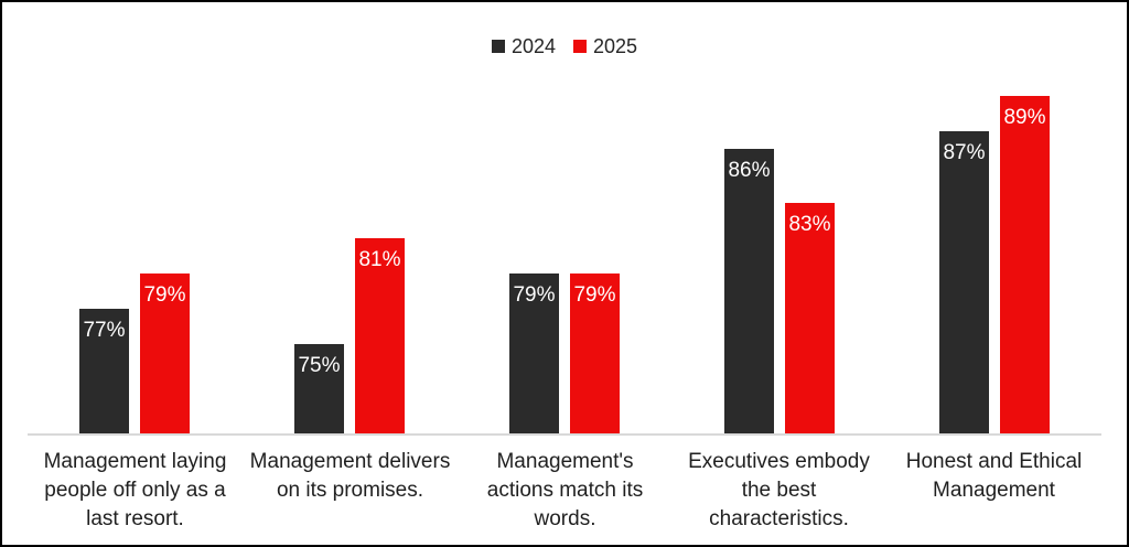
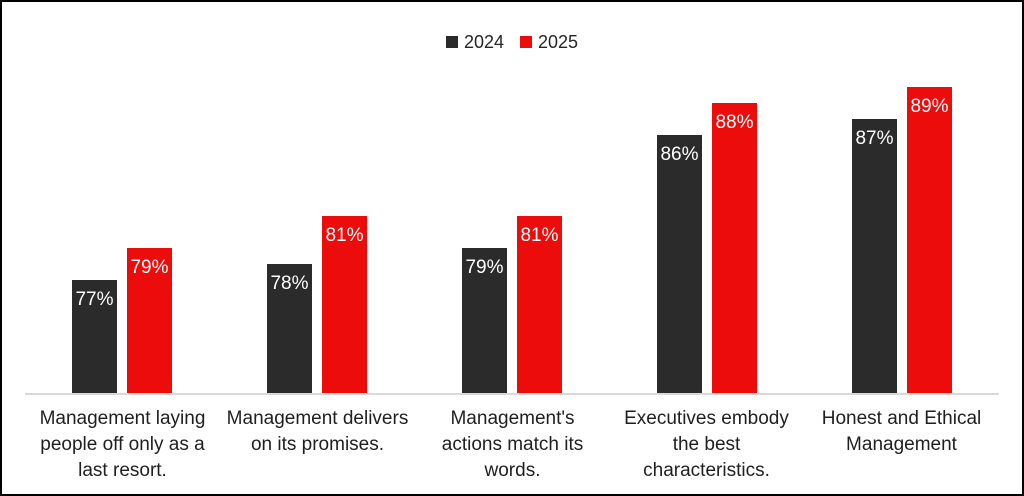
2024/Management delivers on its promises.: 75% -> 78%
2025/Management's actions match its words.: 79% -> 81%
2025/Executives embody the best characteristics.: 83% -> 88%
